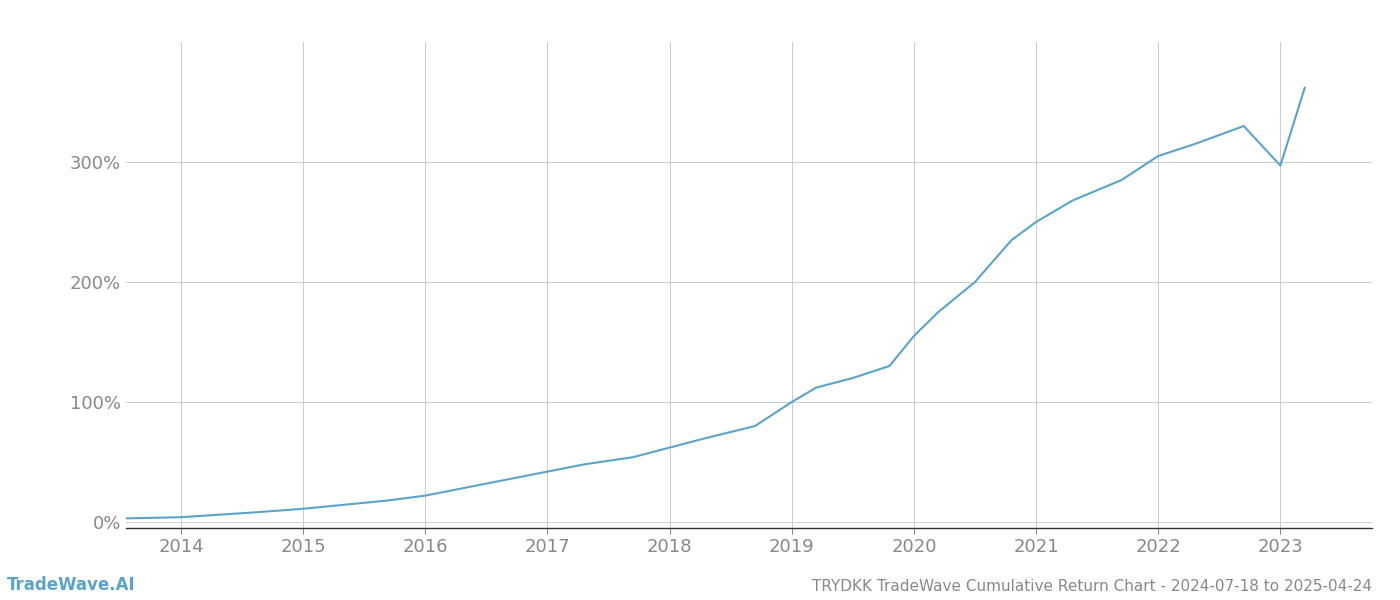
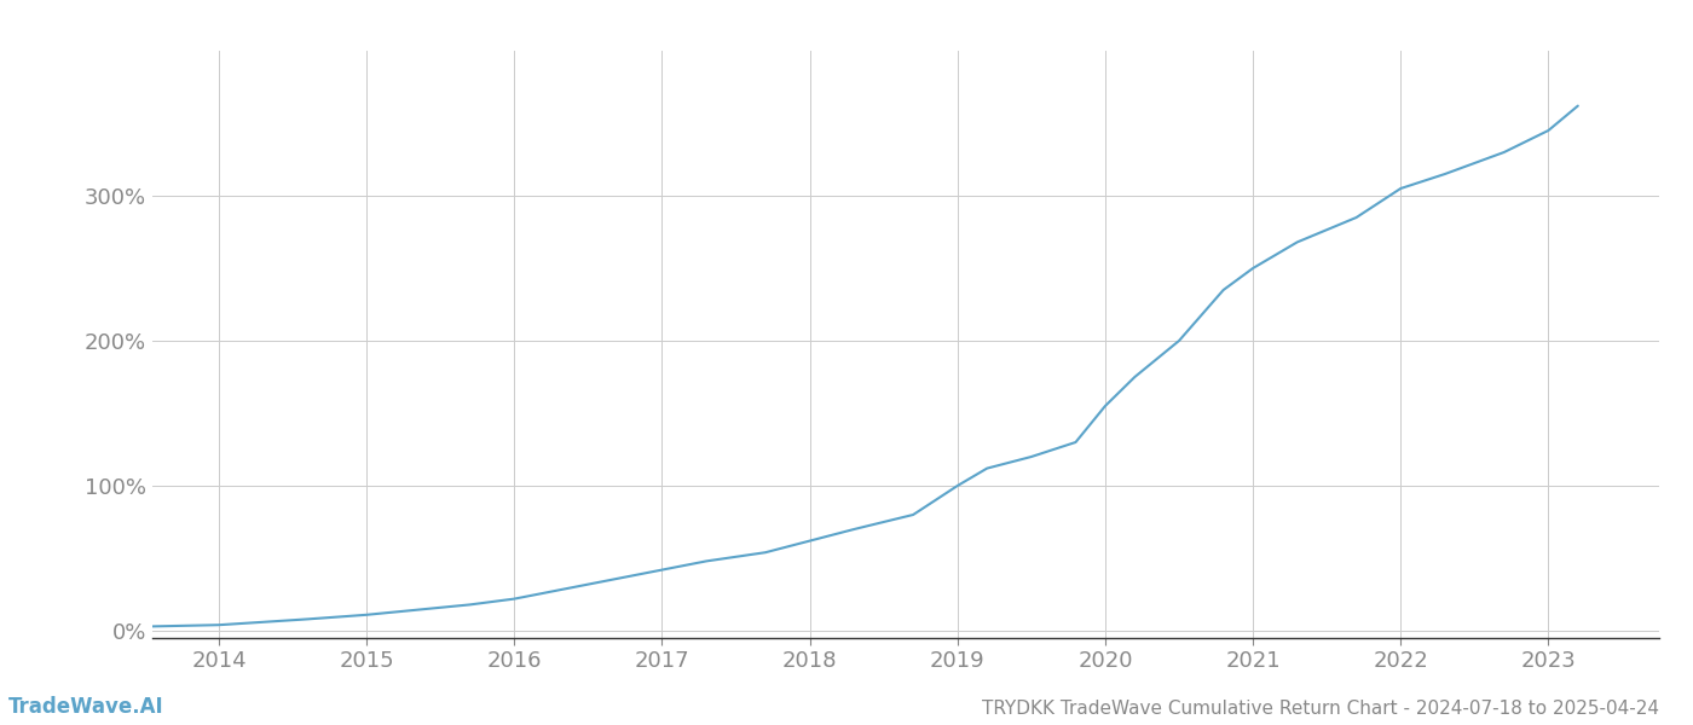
2023: 297% -> 345%
